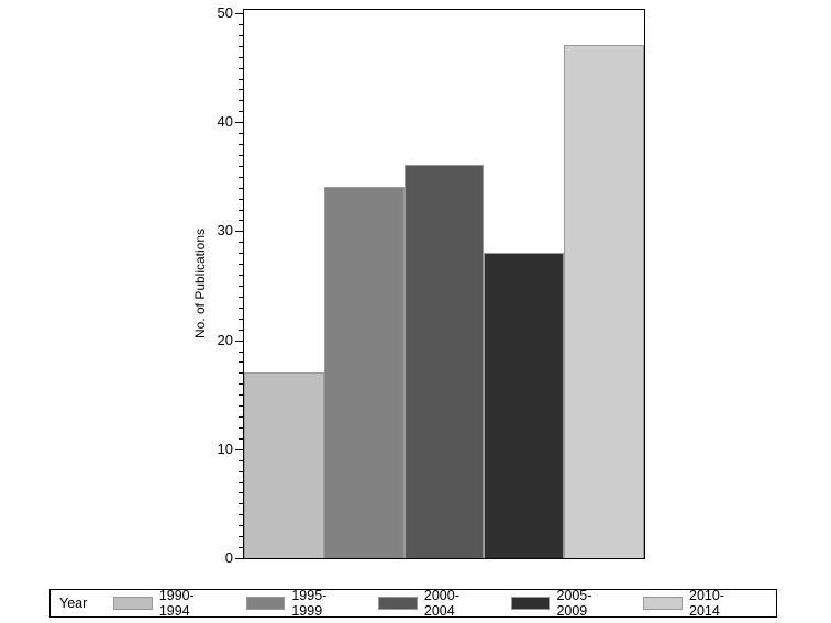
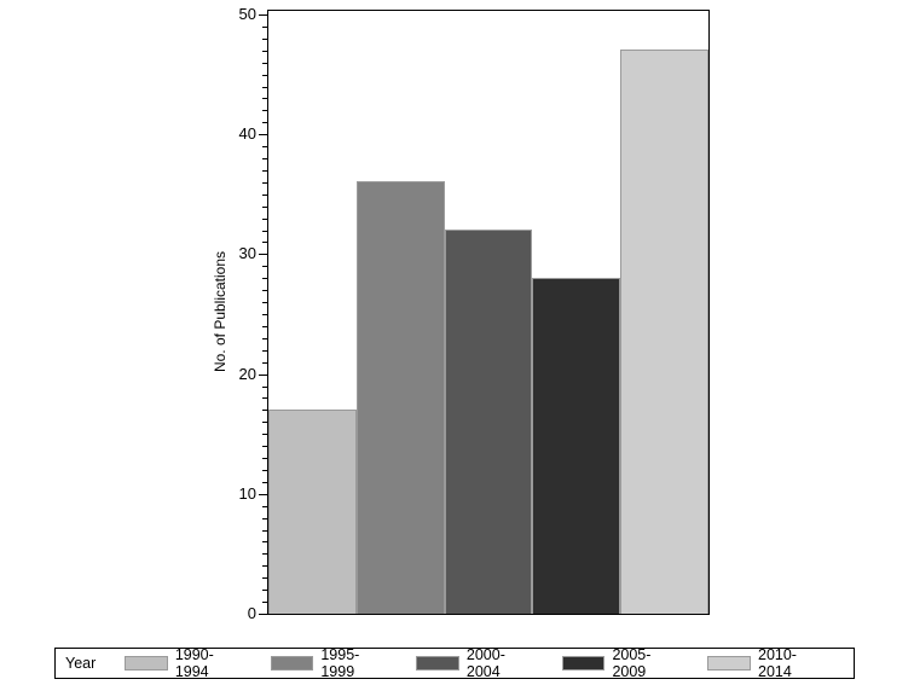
1995-1999: 34 -> 36
2000-2004: 36 -> 32
